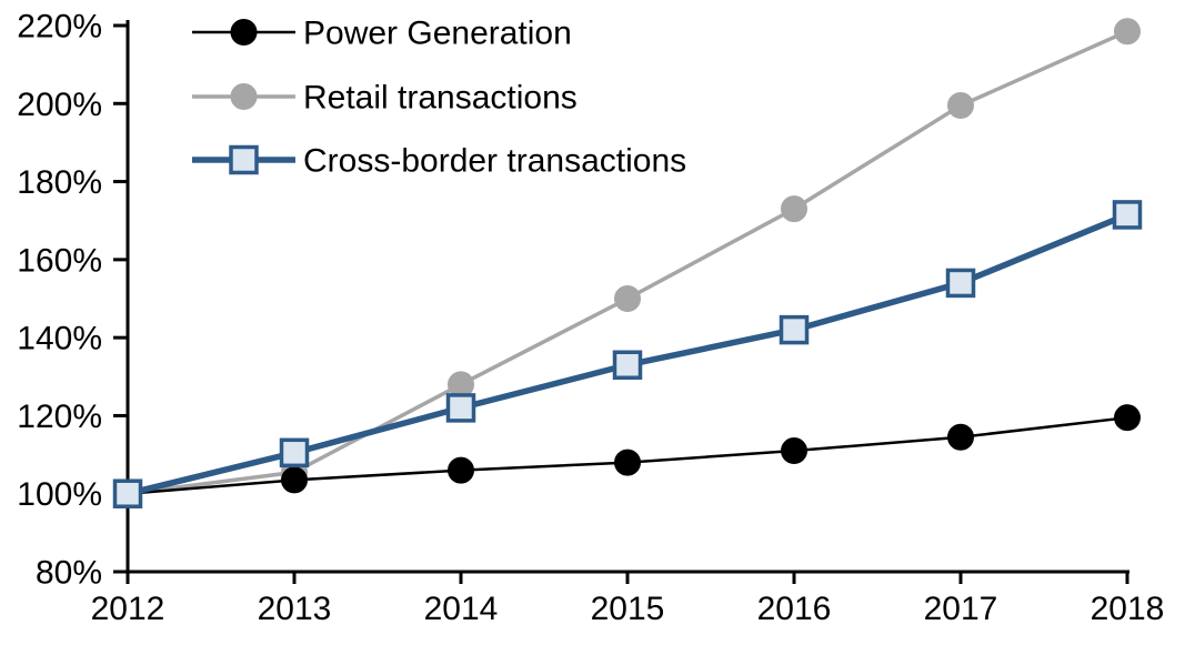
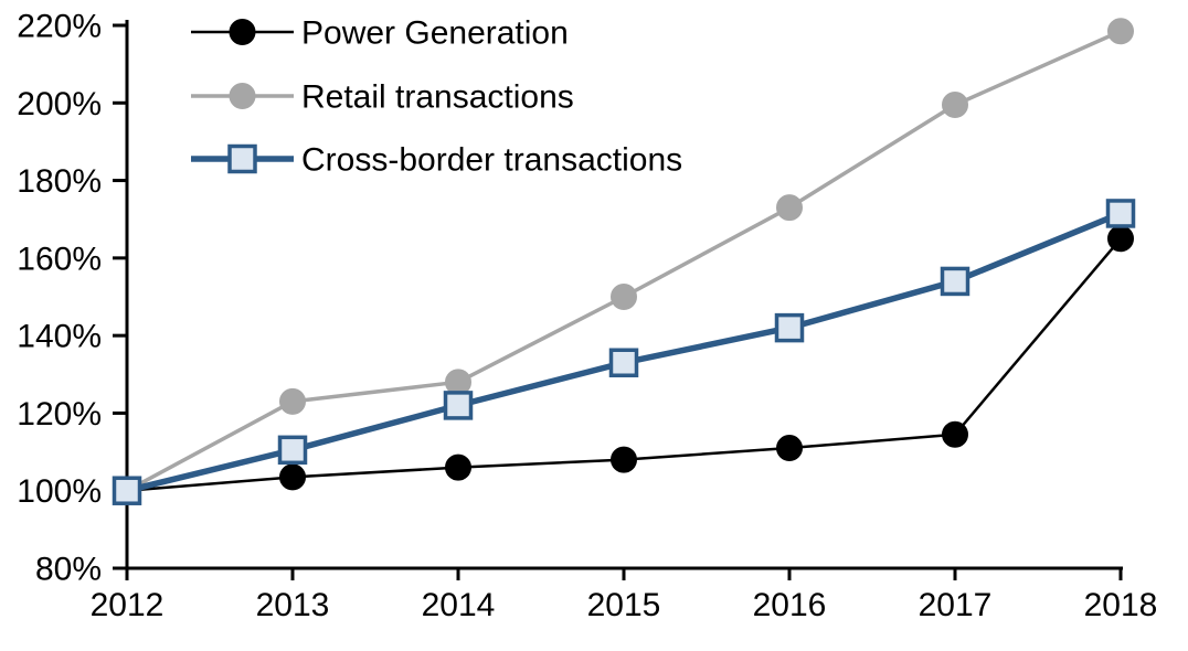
Retail transactions/2013: 106% -> 123%
Power Generation/2018: 120% -> 165%
